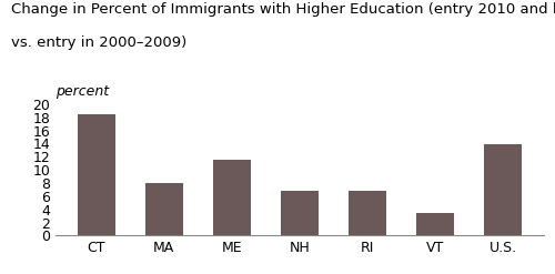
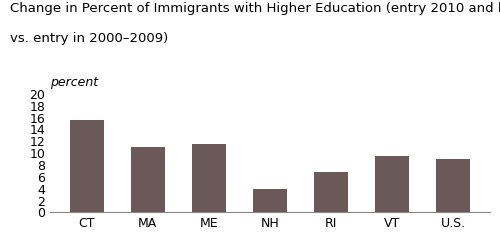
CT: 18.5 -> 15.6
MA: 8.0 -> 11.0
NH: 6.8 -> 4.0
VT: 3.4 -> 9.6
U.S.: 13.9 -> 9.0
